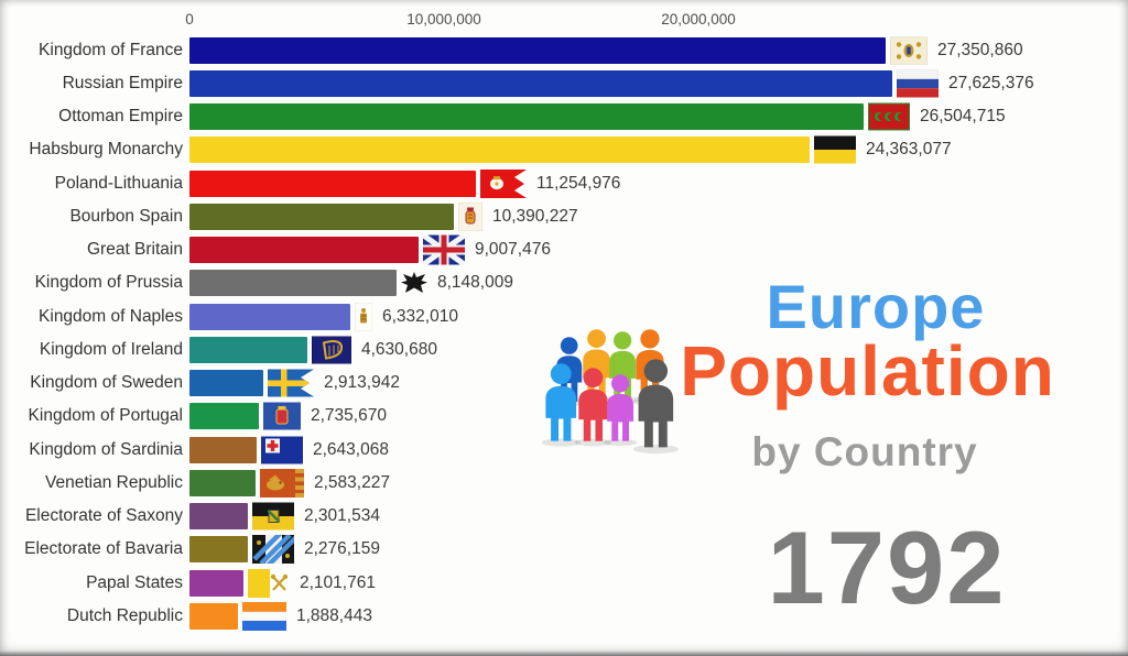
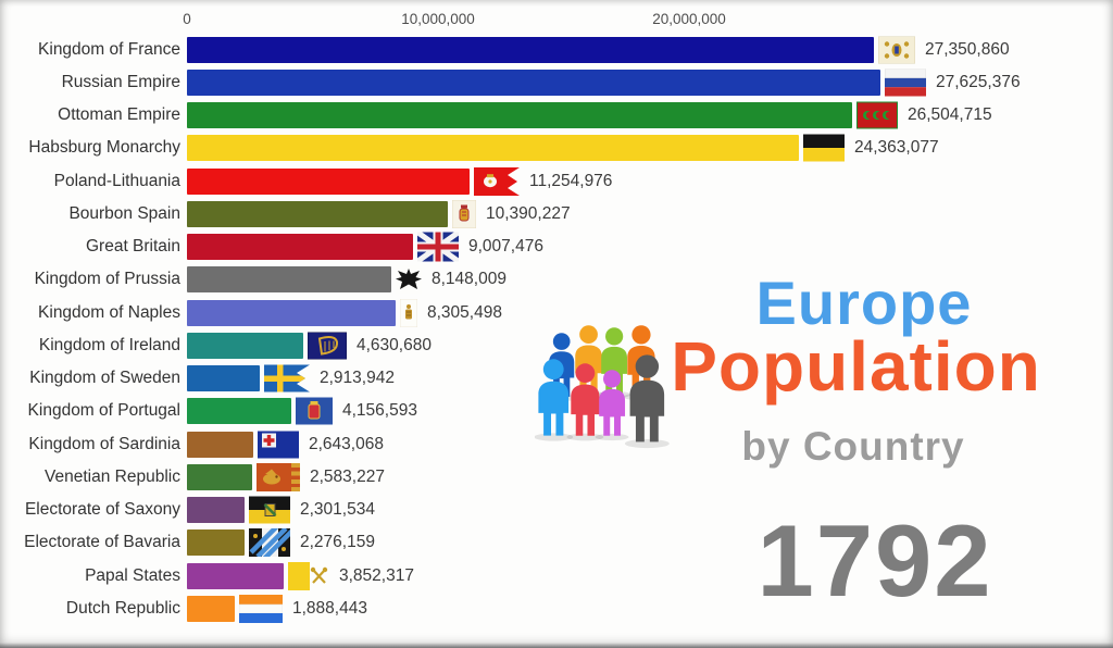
Kingdom of Naples: 6,332,010 -> 8,305,498
Kingdom of Portugal: 2,735,670 -> 4,156,593
Papal States: 2,101,761 -> 3,852,317
